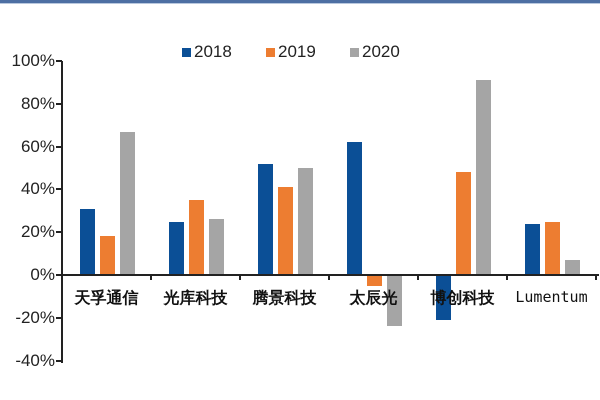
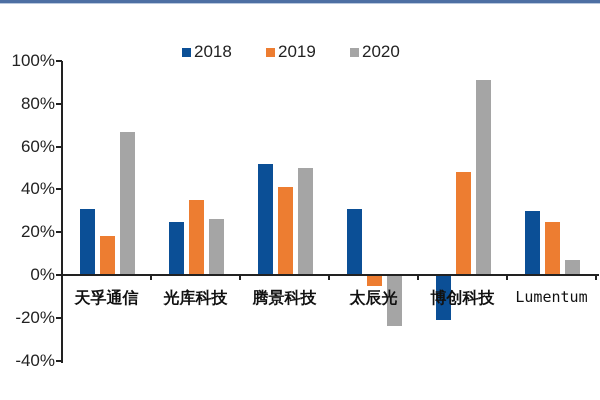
2018/太辰光: 62% -> 31%
2018/Lumentum: 24% -> 30%
